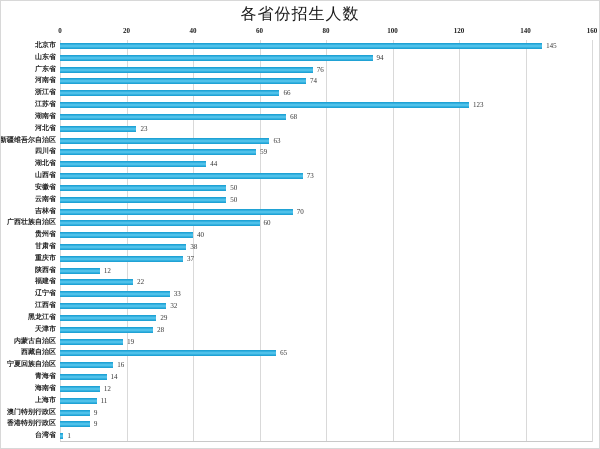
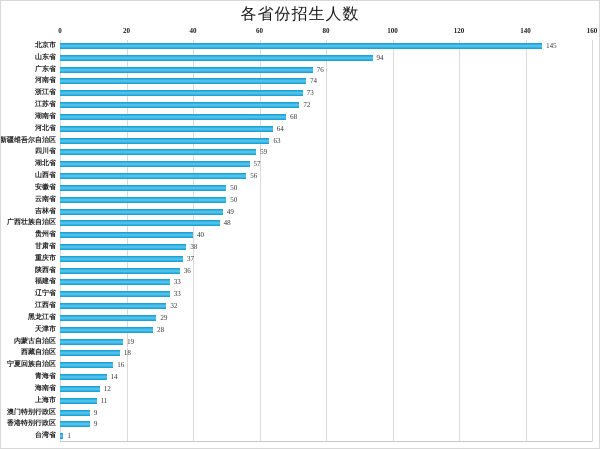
浙江省: 66 -> 73
江苏省: 123 -> 72
河北省: 23 -> 64
湖北省: 44 -> 57
山西省: 73 -> 56
吉林省: 70 -> 49
广西壮族自治区: 60 -> 48
陕西省: 12 -> 36
福建省: 22 -> 33
西藏自治区: 65 -> 18
